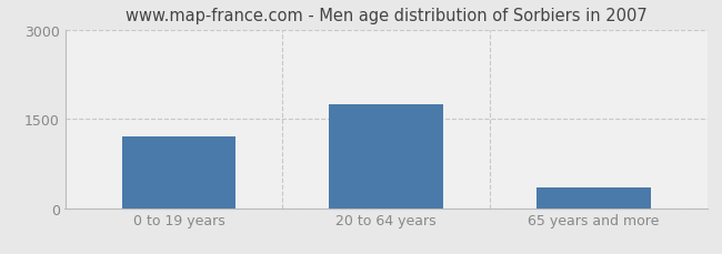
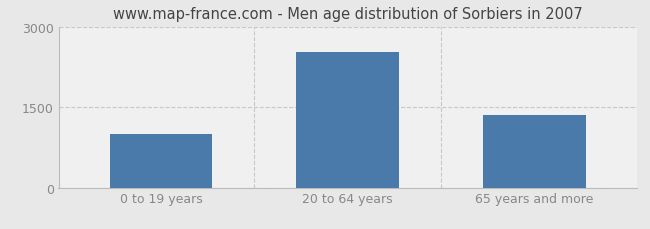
0 to 19 years: 1200 -> 1000
20 to 64 years: 1750 -> 2520
65 years and more: 350 -> 1360
